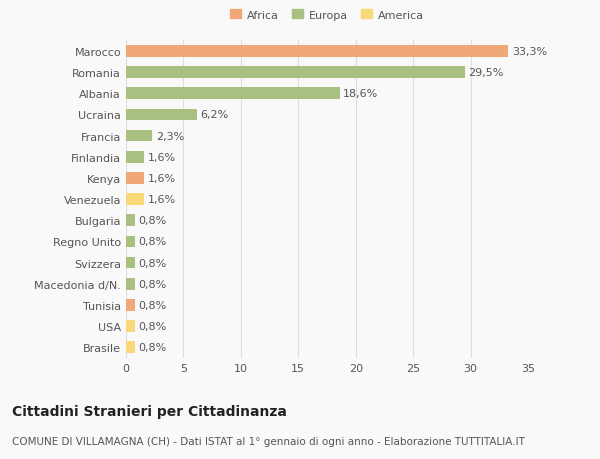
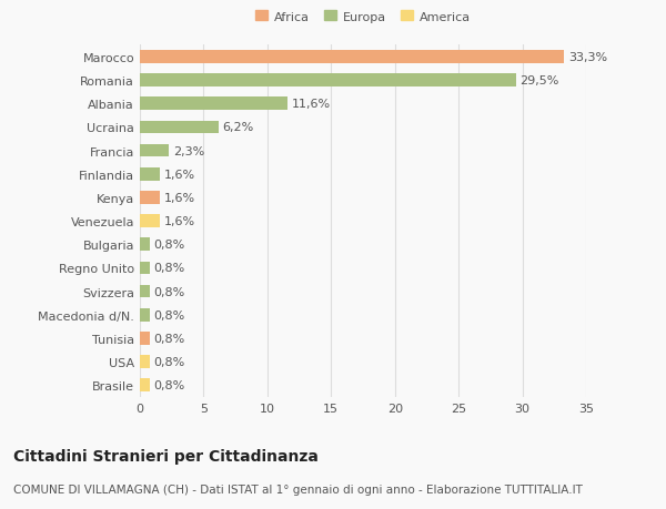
Albania: 18,6% -> 11,6%
